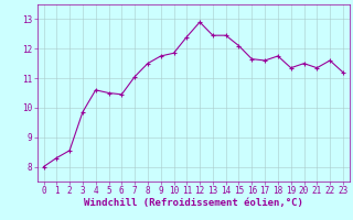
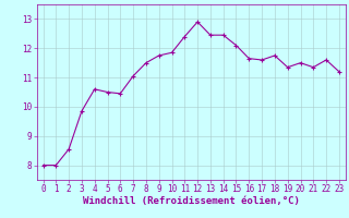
1: 8.30 -> 8.00
